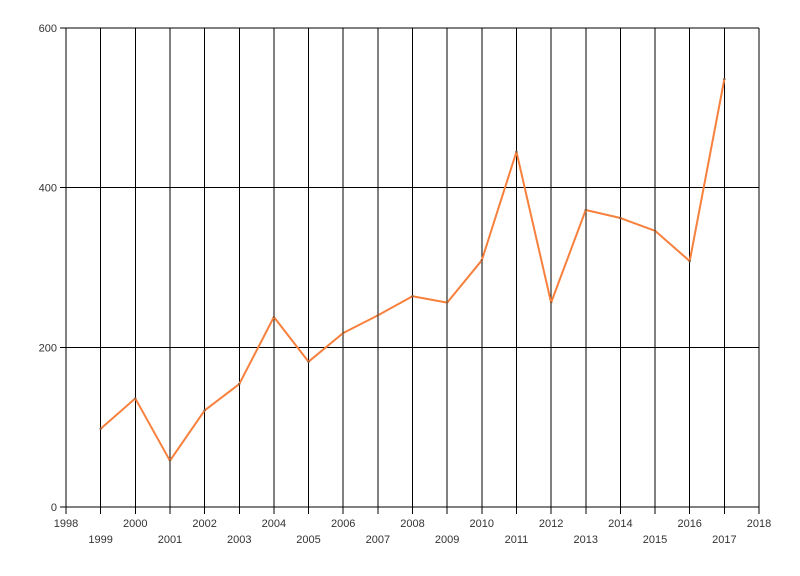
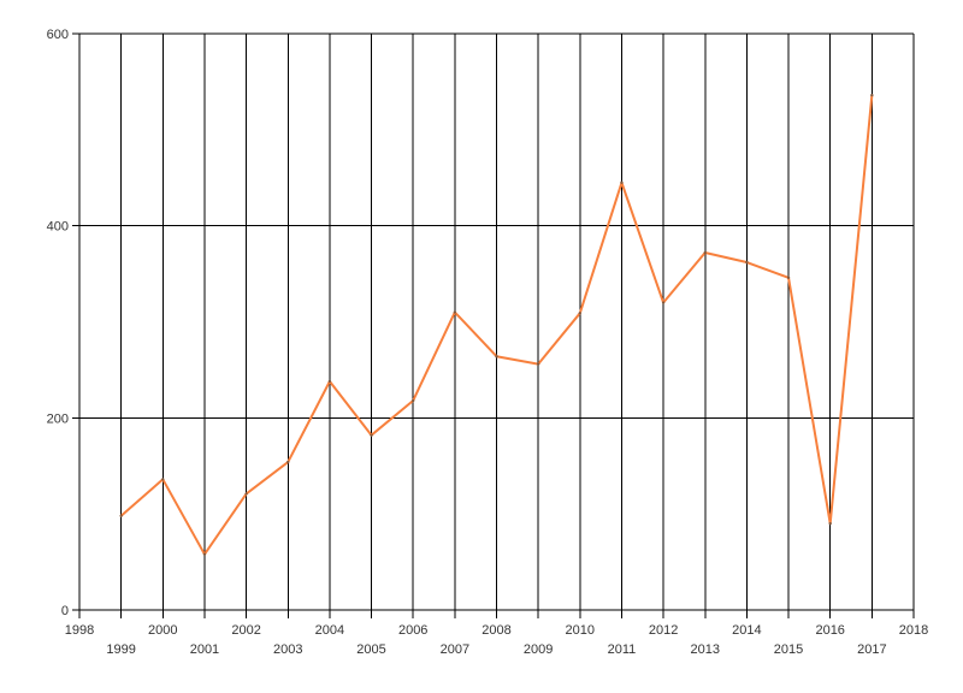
2007: 240 -> 310
2012: 260 -> 320
2016: 310 -> 90
